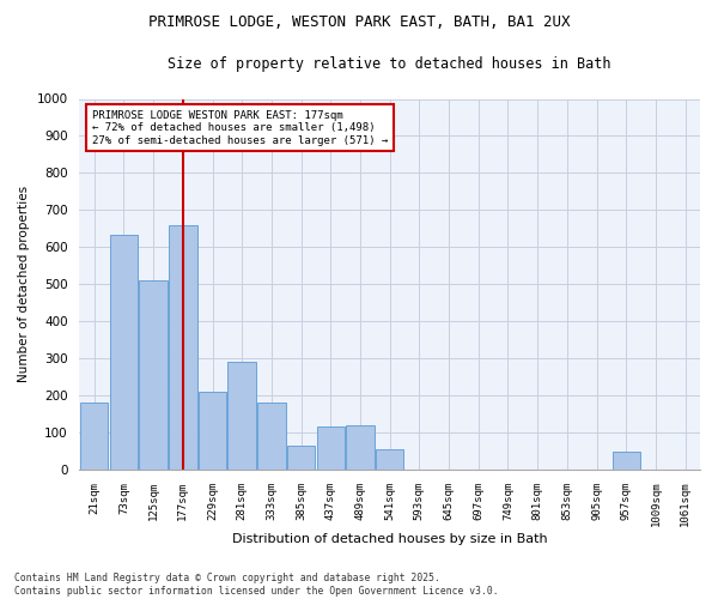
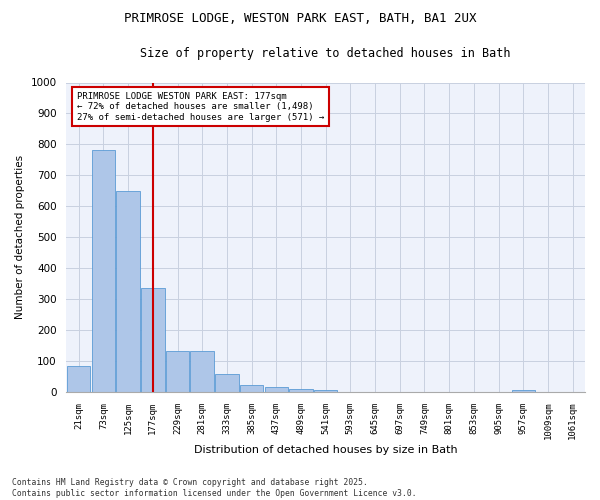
21sqm: 180 -> 83
73sqm: 635 -> 783
125sqm: 510 -> 648
177sqm: 660 -> 335
229sqm: 210 -> 133
281sqm: 290 -> 133
333sqm: 180 -> 58
385sqm: 65 -> 22
437sqm: 115 -> 18
489sqm: 120 -> 10
541sqm: 55 -> 8
957sqm: 50 -> 8
